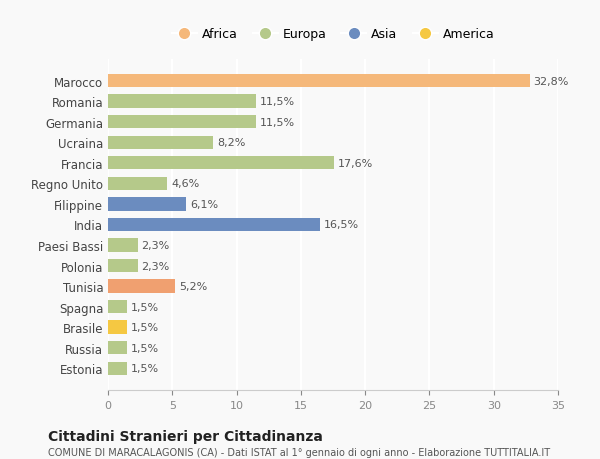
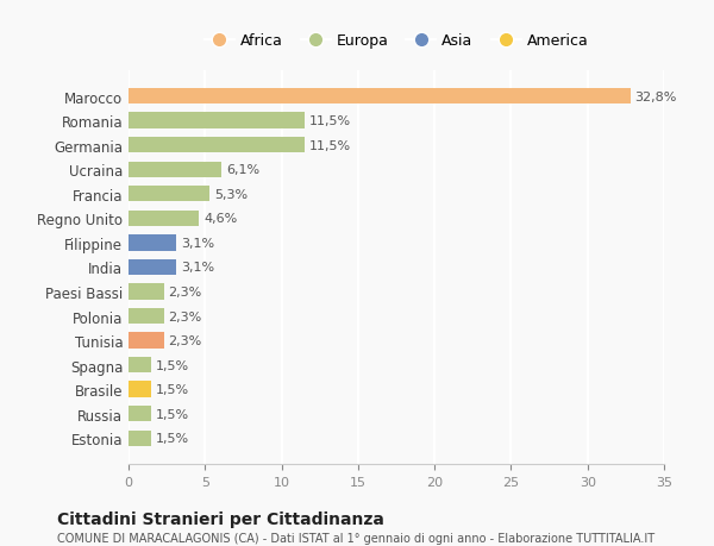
Ucraina: 8,2% -> 6,1%
Francia: 17,6% -> 5,3%
Filippine: 6,1% -> 3,1%
India: 16,5% -> 3,1%
Tunisia: 5,2% -> 2,3%
